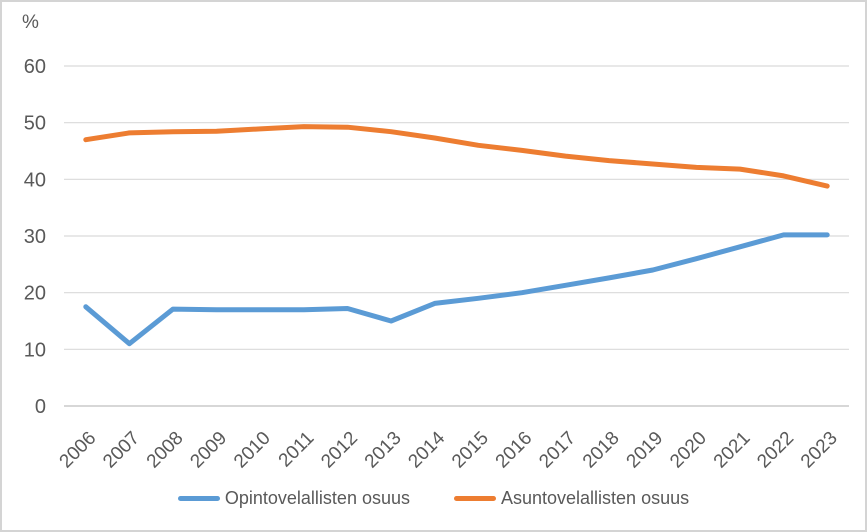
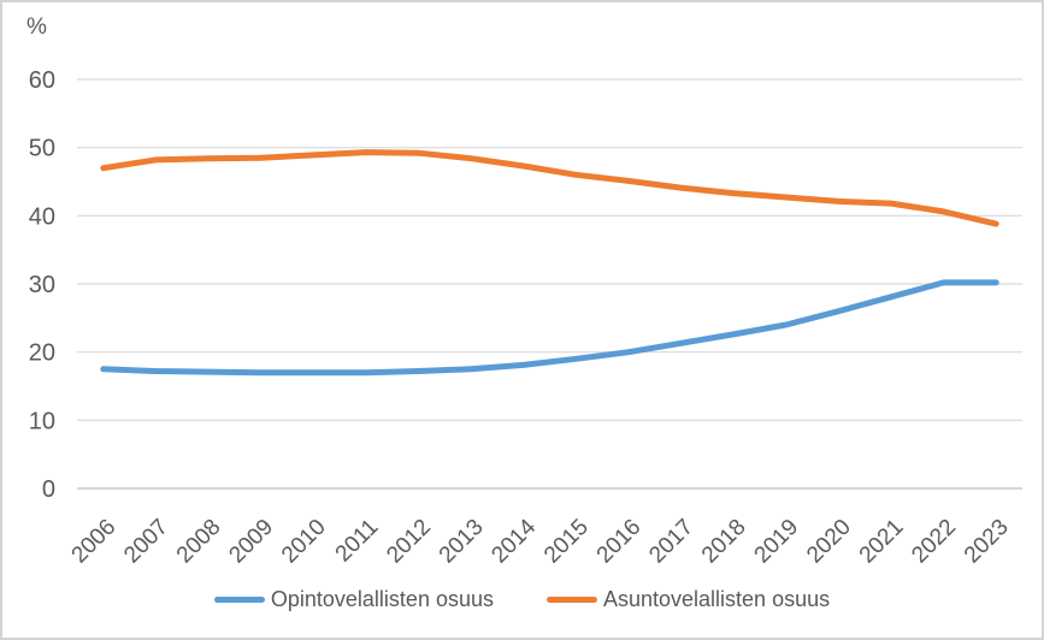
Opintovelallisten osuus/2007: 11 -> 17
Opintovelallisten osuus/2013: 15 -> 18
